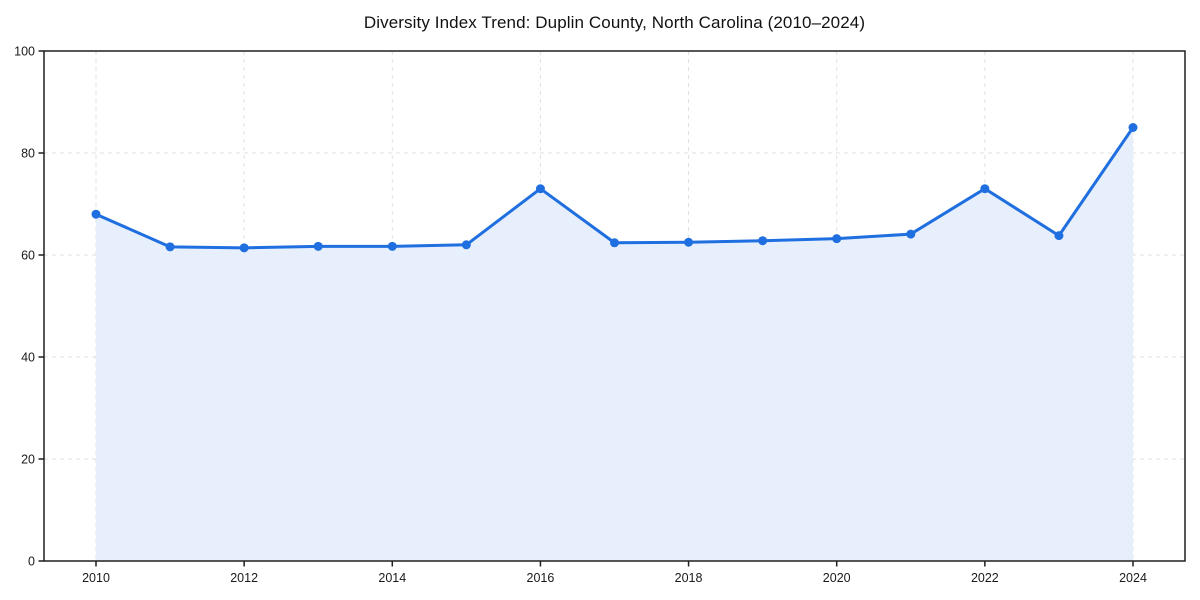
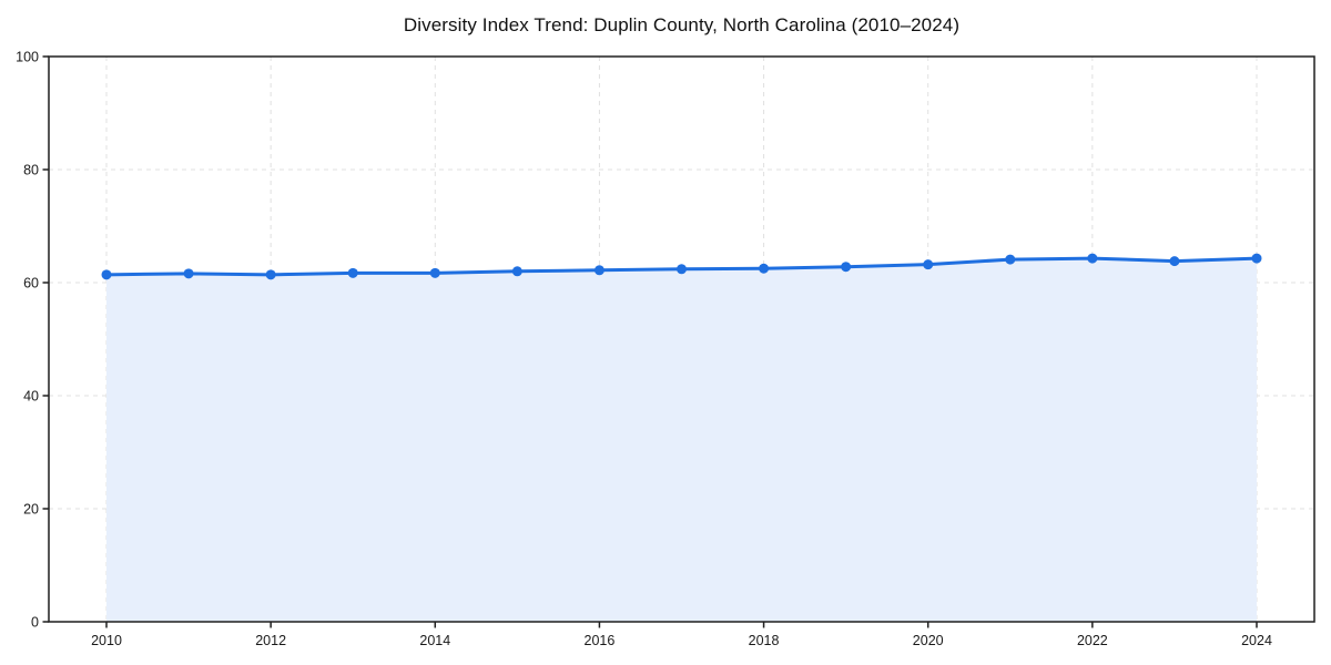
2010: 68 -> 61
2016: 73 -> 62
2022: 73 -> 64
2024: 85 -> 64
